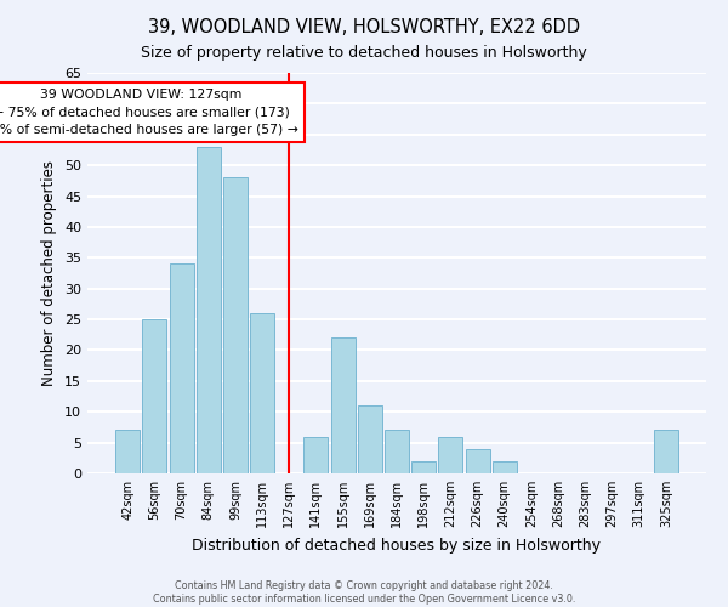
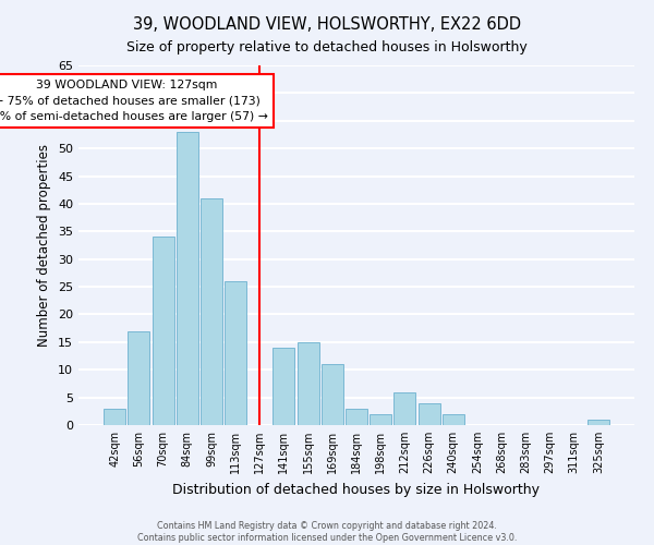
42sqm: 7 -> 3
56sqm: 25 -> 17
99sqm: 48 -> 41
141sqm: 6 -> 14
155sqm: 22 -> 15
184sqm: 7 -> 3
325sqm: 7 -> 1
